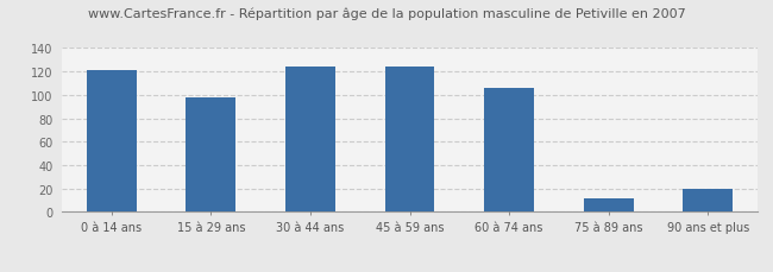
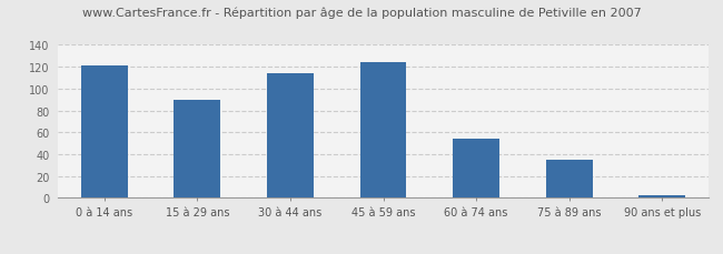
15 à 29 ans: 98 -> 90
30 à 44 ans: 124 -> 114
60 à 74 ans: 106 -> 54
75 à 89 ans: 12 -> 35
90 ans et plus: 20 -> 2
